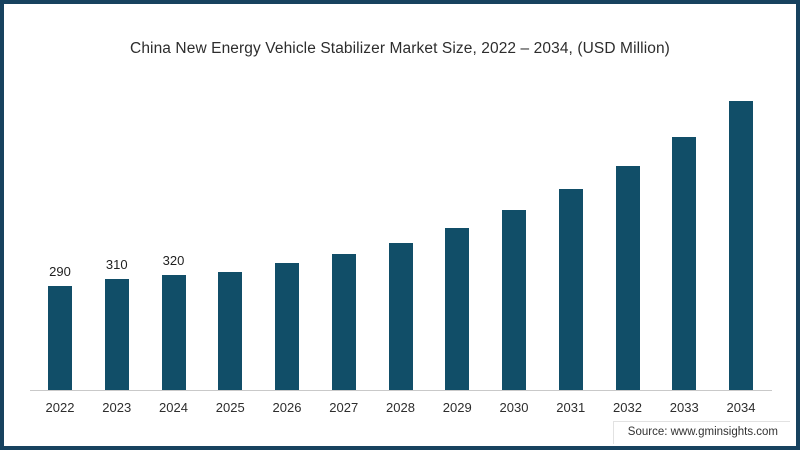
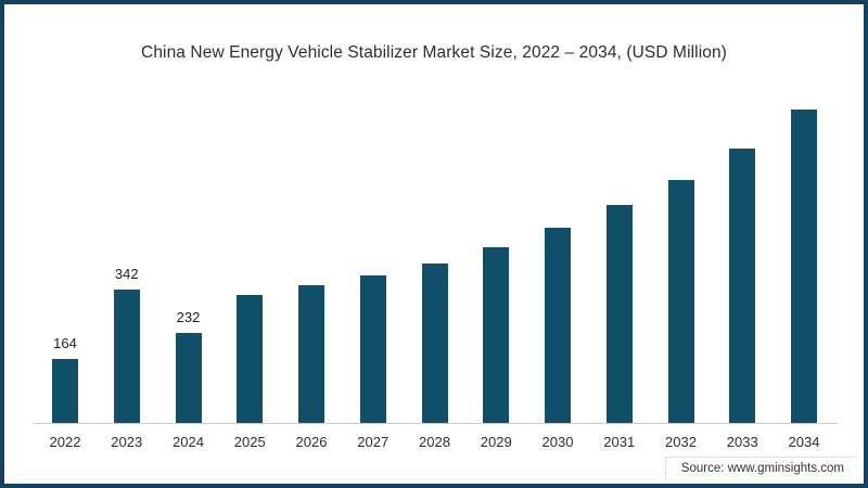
2022: 290 -> 164
2023: 310 -> 342
2024: 320 -> 232
